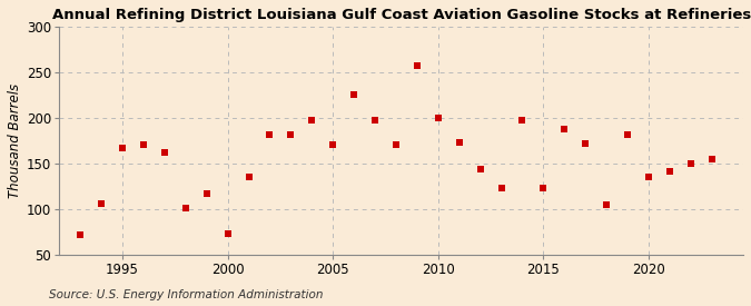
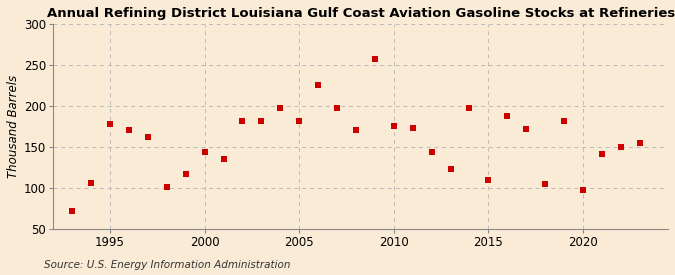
1995: 167 -> 178
2000: 73 -> 144
2005: 170 -> 182
2010: 200 -> 176
2015: 123 -> 110
2020: 135 -> 98
